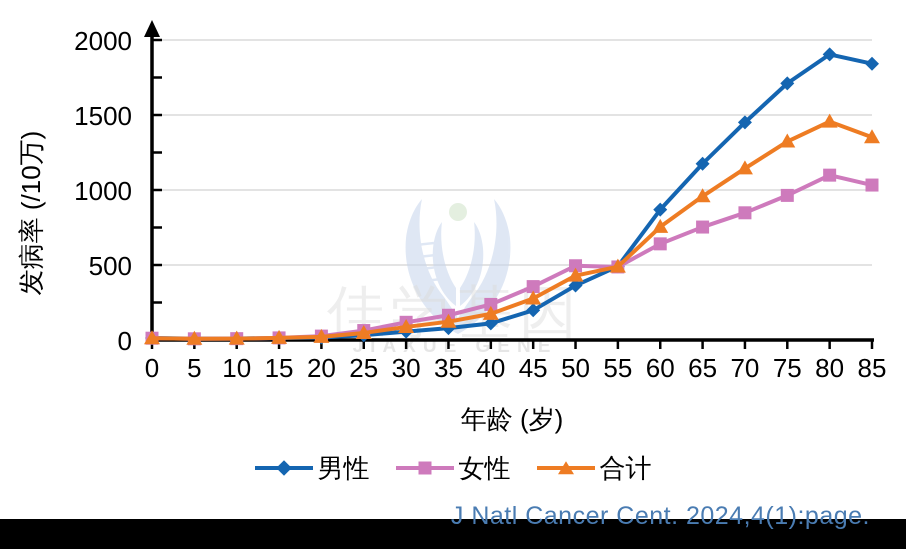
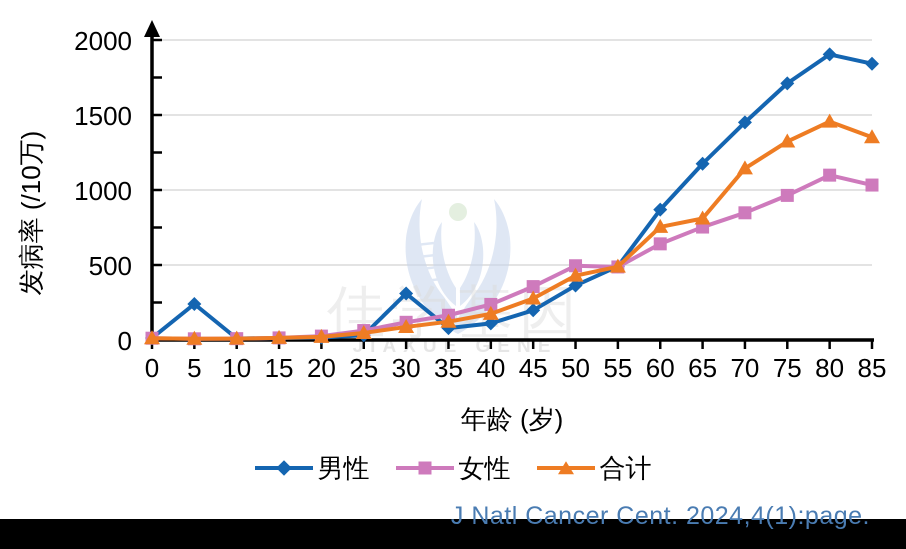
男性/5: 10 -> 240
男性/30: 60 -> 310
合计/65: 960 -> 810
